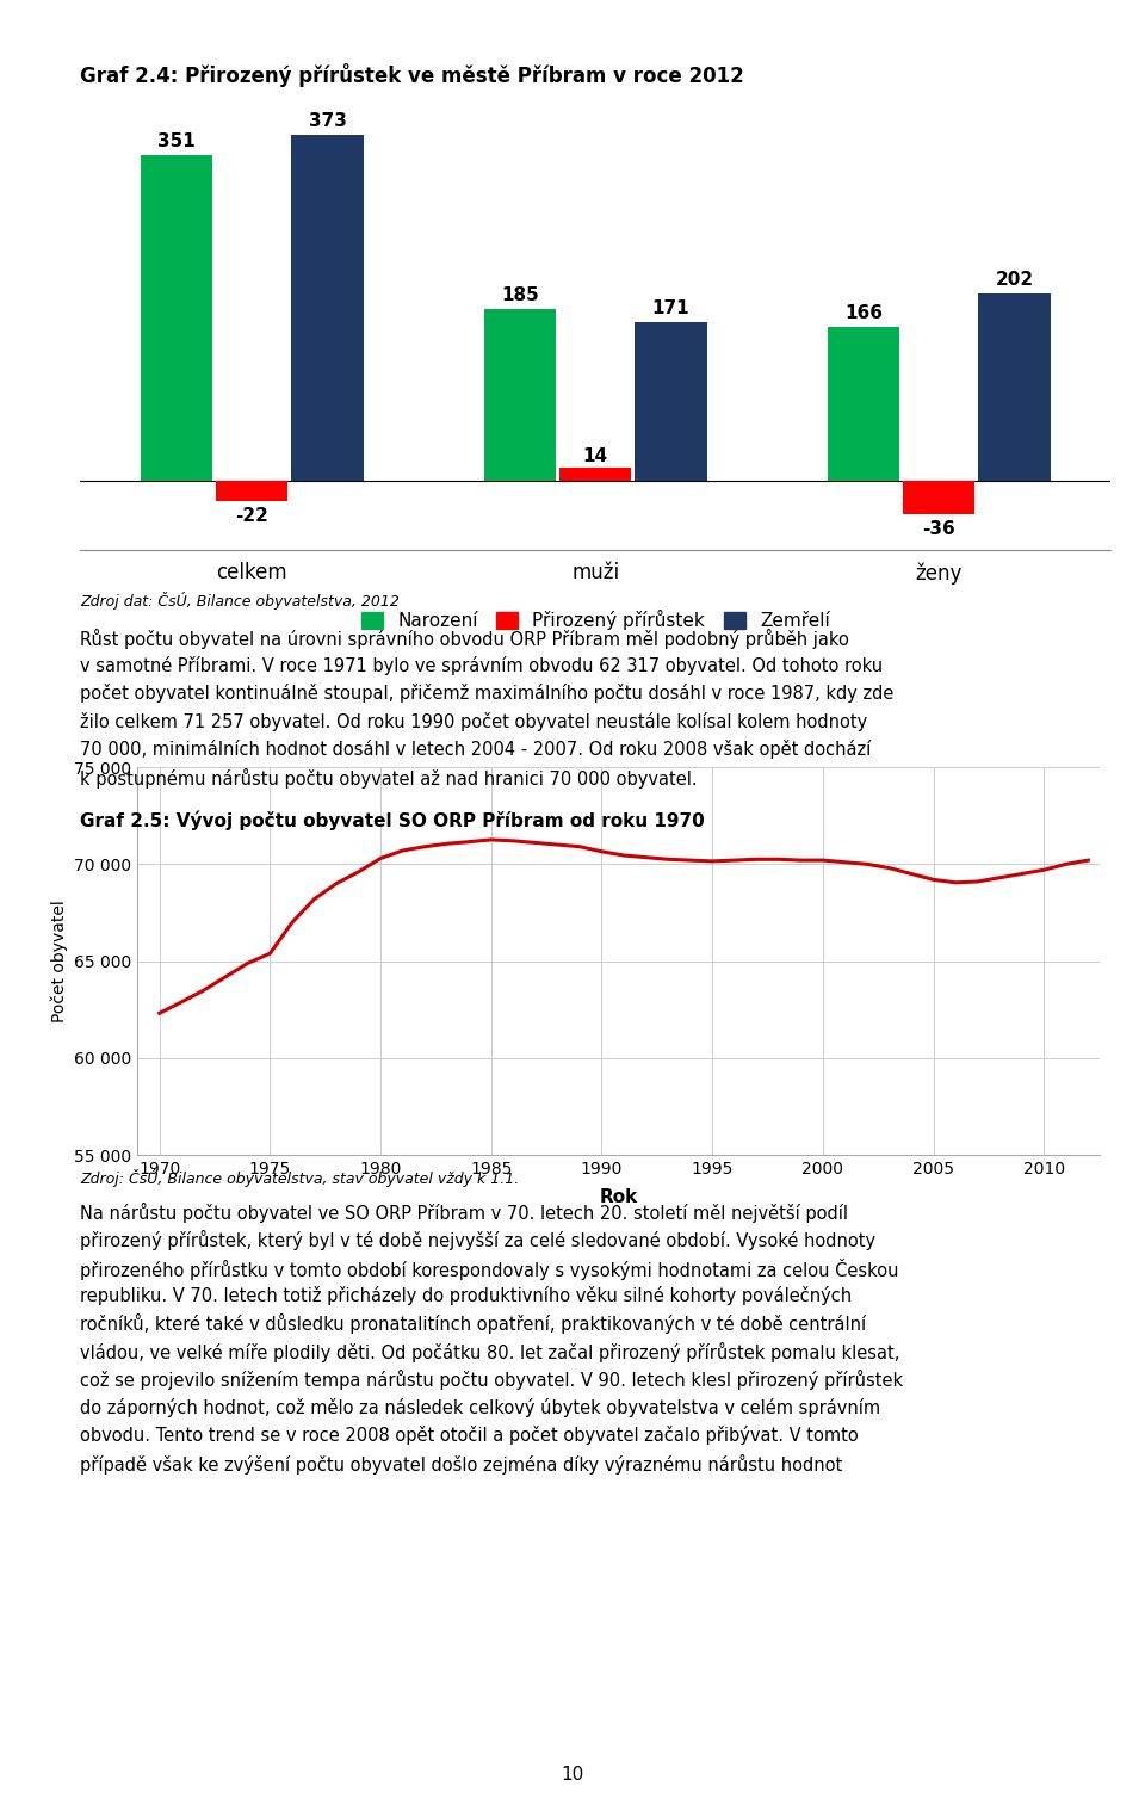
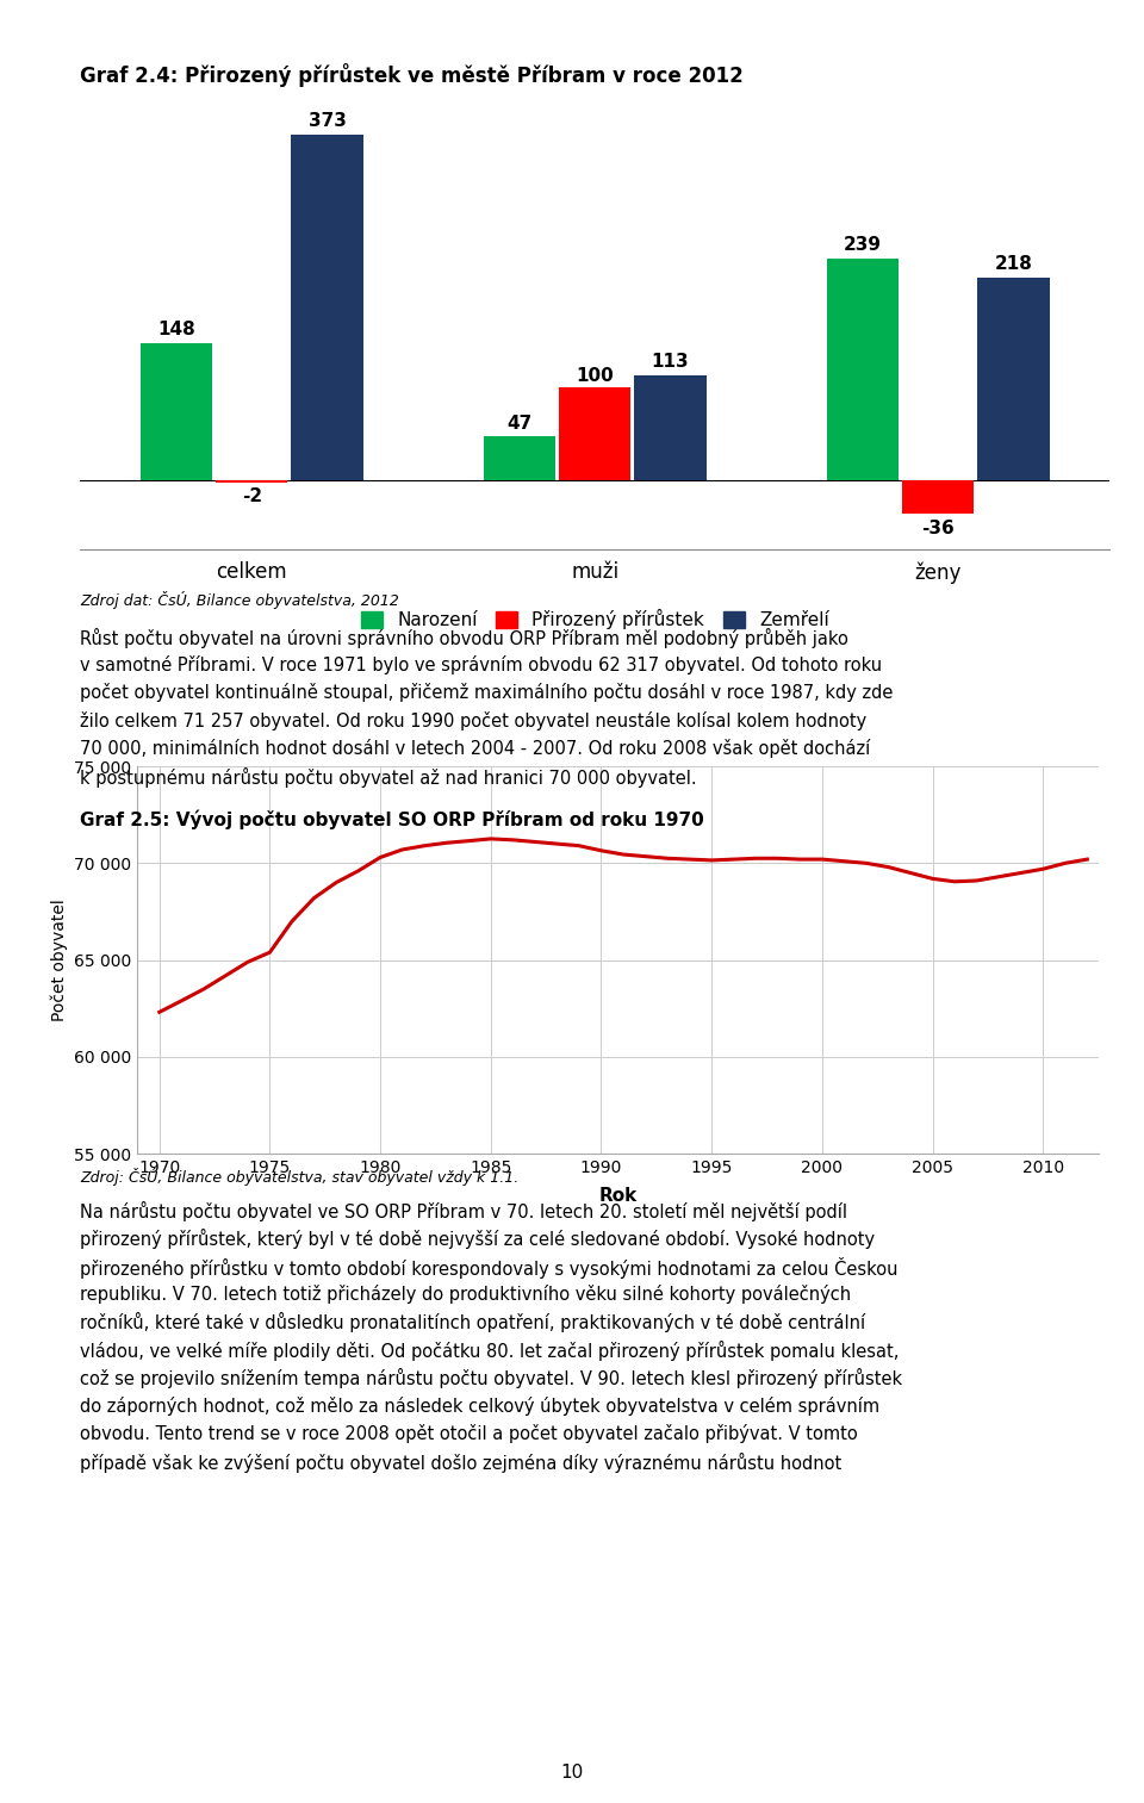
Narození/celkem: 351 -> 148
Přirozený přírůstek/celkem: -22 -> -2
Narození/muži: 185 -> 47
Přirozený přírůstek/muži: 14 -> 100
Zemřelí/muži: 171 -> 113
Narození/ženy: 166 -> 239
Zemřelí/ženy: 202 -> 218
